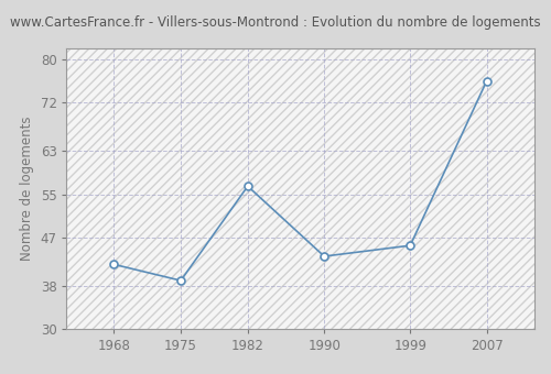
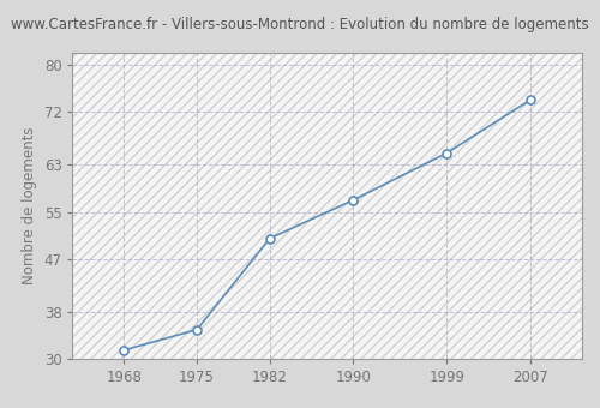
1968: 42.0 -> 31.5
1975: 39.0 -> 35.0
1982: 56.5 -> 50.5
1990: 43.5 -> 57.0
1999: 45.5 -> 65.0
2007: 76.0 -> 74.0
